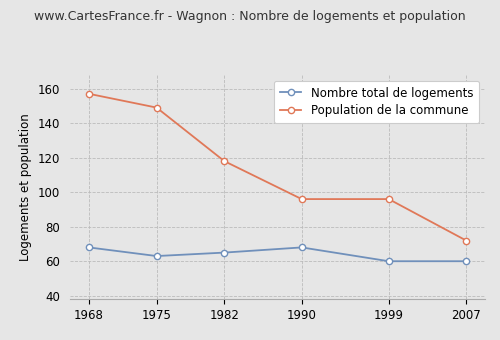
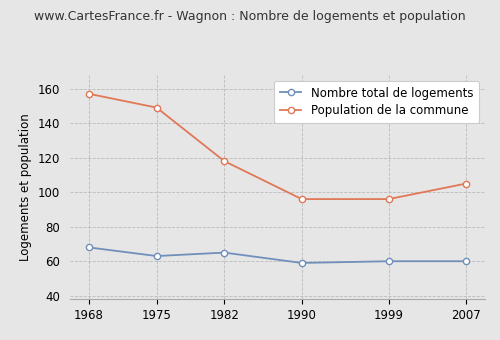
Nombre total de logements/1990: 68 -> 59
Population de la commune/2007: 72 -> 105
